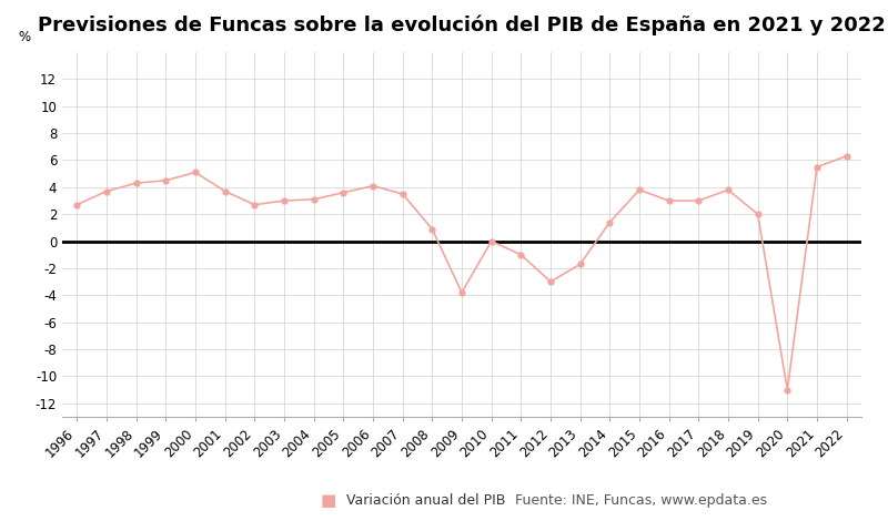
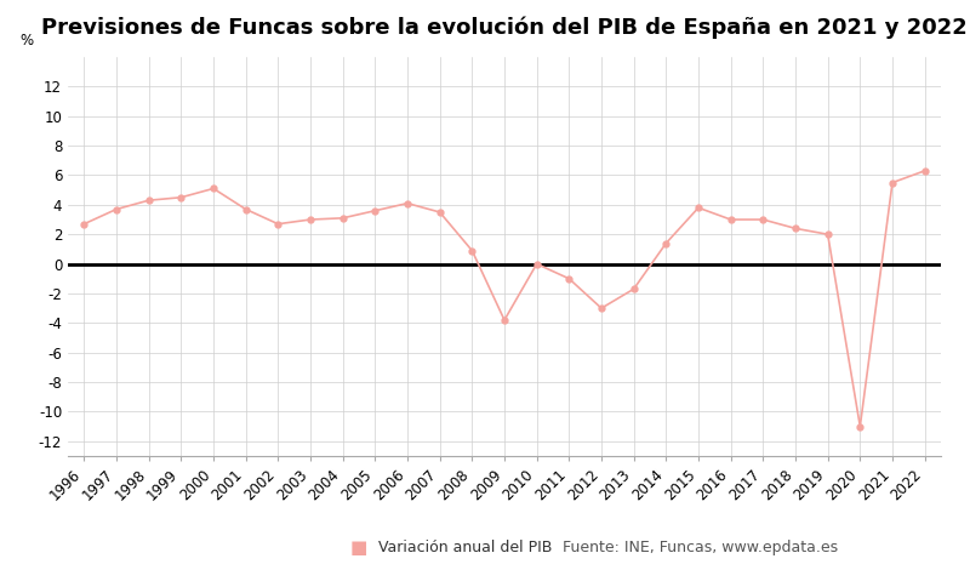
2018: 3.8 -> 2.4
